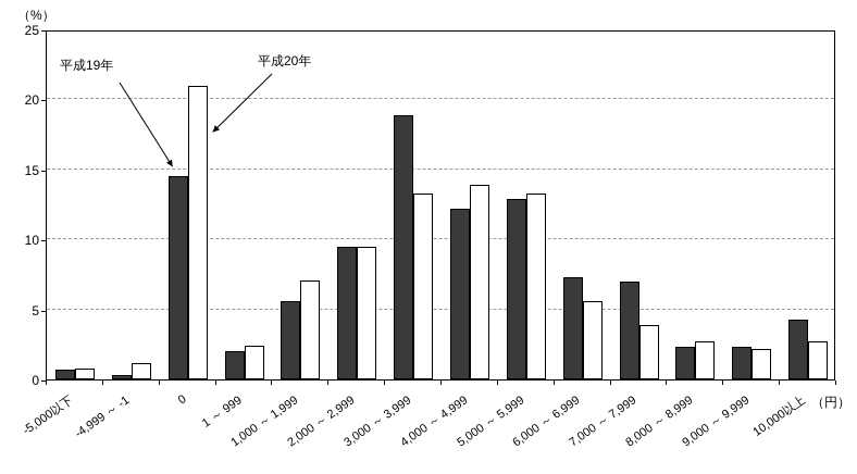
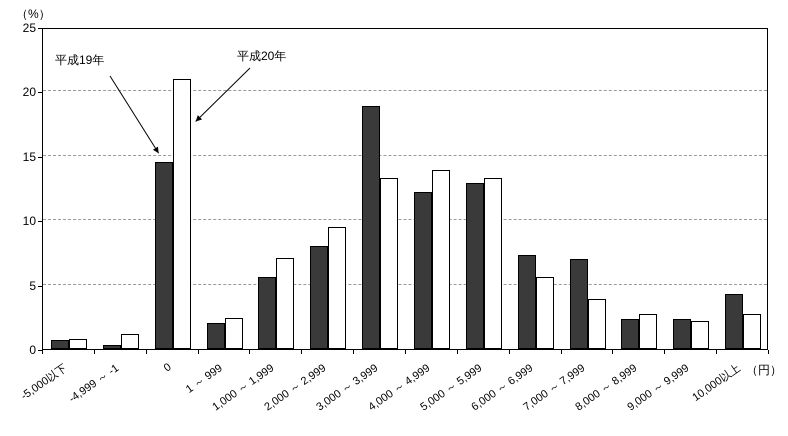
平成19年/2,000 ～ 2,999: 9.5 -> 8.0
